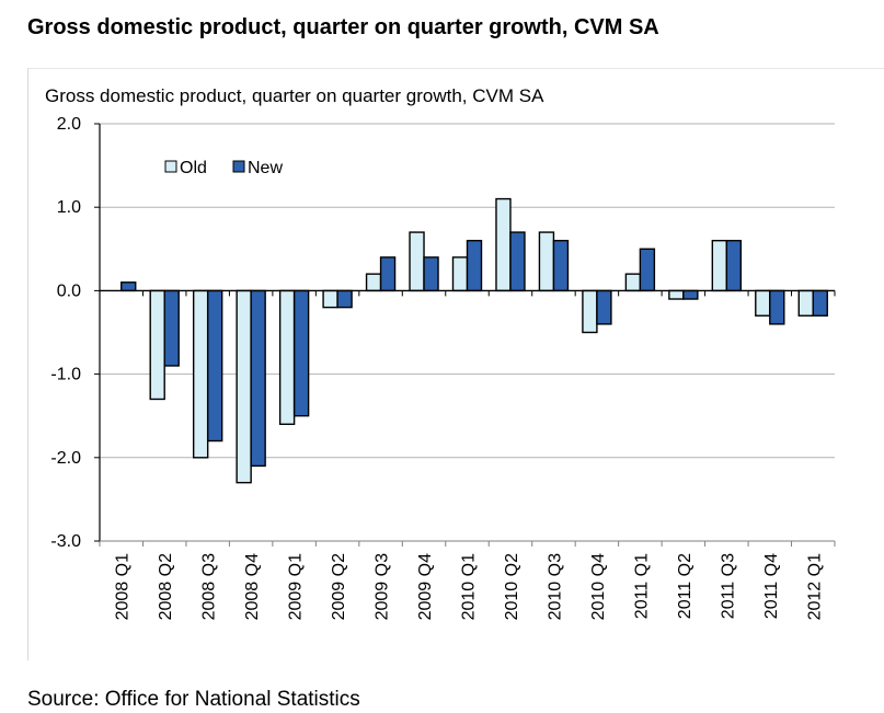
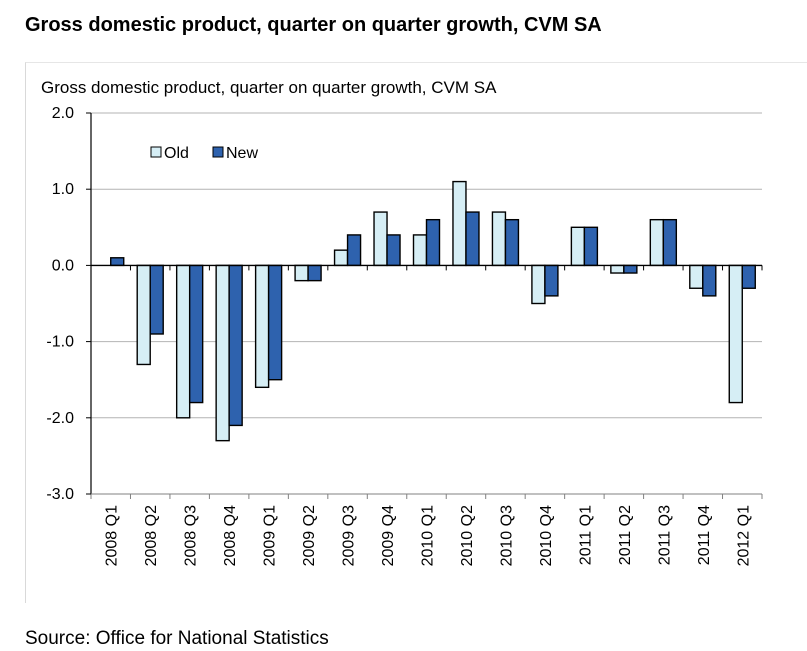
Old/2011 Q1: 0.2 -> 0.5
Old/2012 Q1: -0.3 -> -1.8
